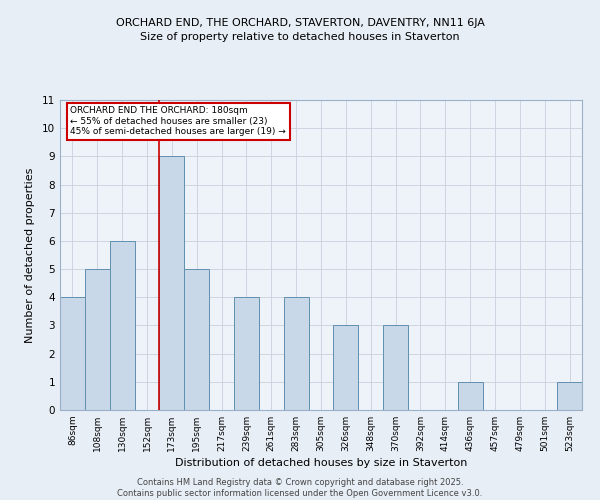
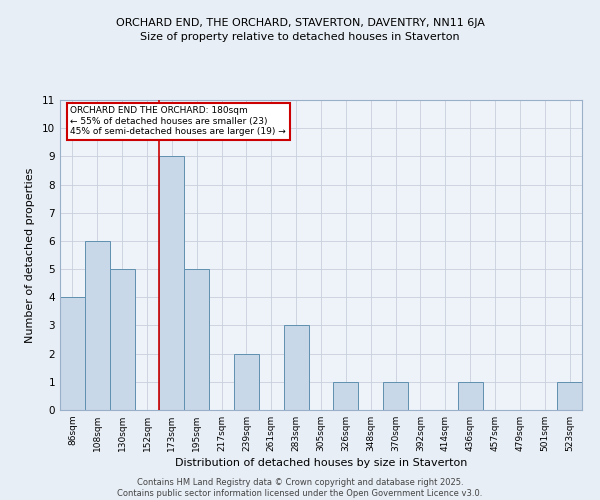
108sqm: 5 -> 6
130sqm: 6 -> 5
239sqm: 4 -> 2
283sqm: 4 -> 3
326sqm: 3 -> 1
370sqm: 3 -> 1
